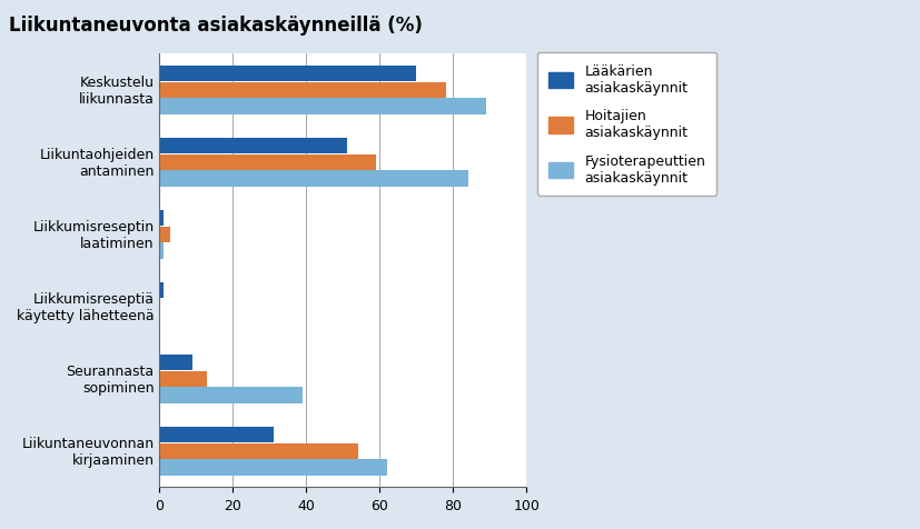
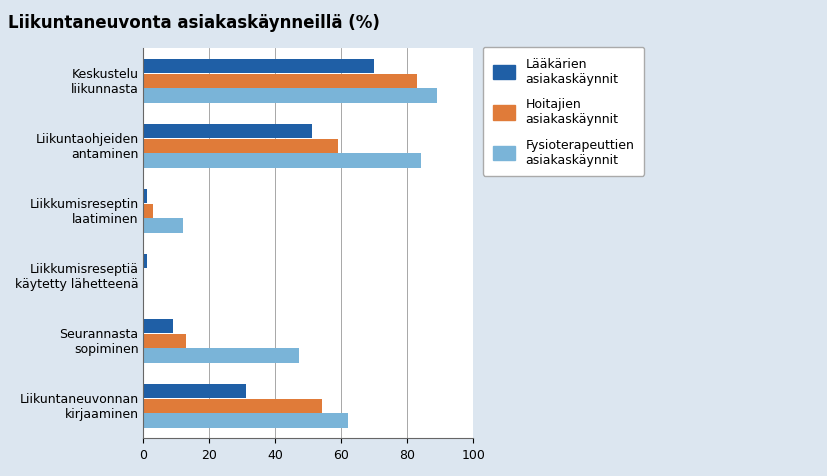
Hoitajien asiakaskäynnit/Keskustelu liikunnasta: 78 -> 83
Fysioterapeuttien asiakaskäynnit/Liikkumisreseptin laatiminen: 1 -> 12
Fysioterapeuttien asiakaskäynnit/Seurannasta sopiminen: 39 -> 47
